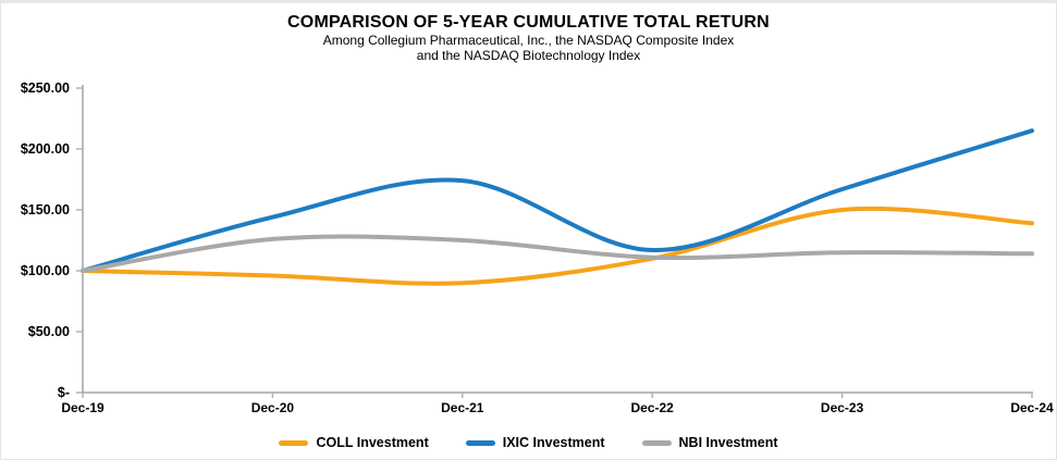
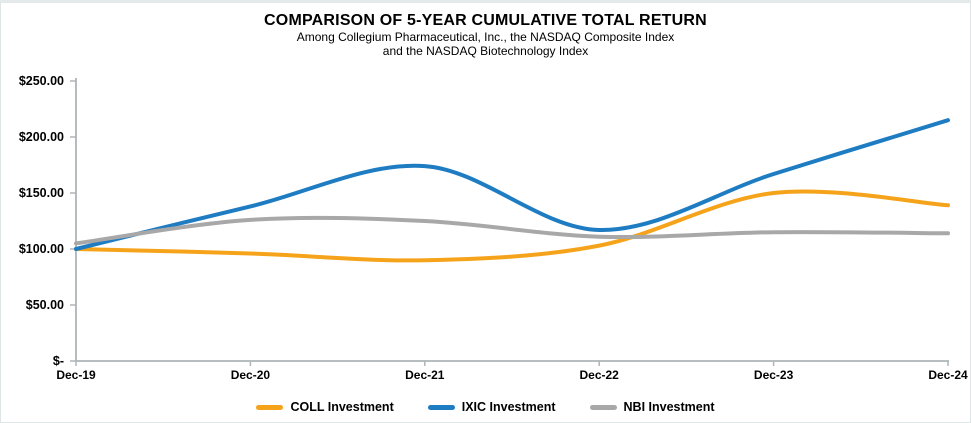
NBI Investment/Dec-19: $100 -> $105
IXIC Investment/Dec-20: $144 -> $138
COLL Investment/Dec-22: $110 -> $103
